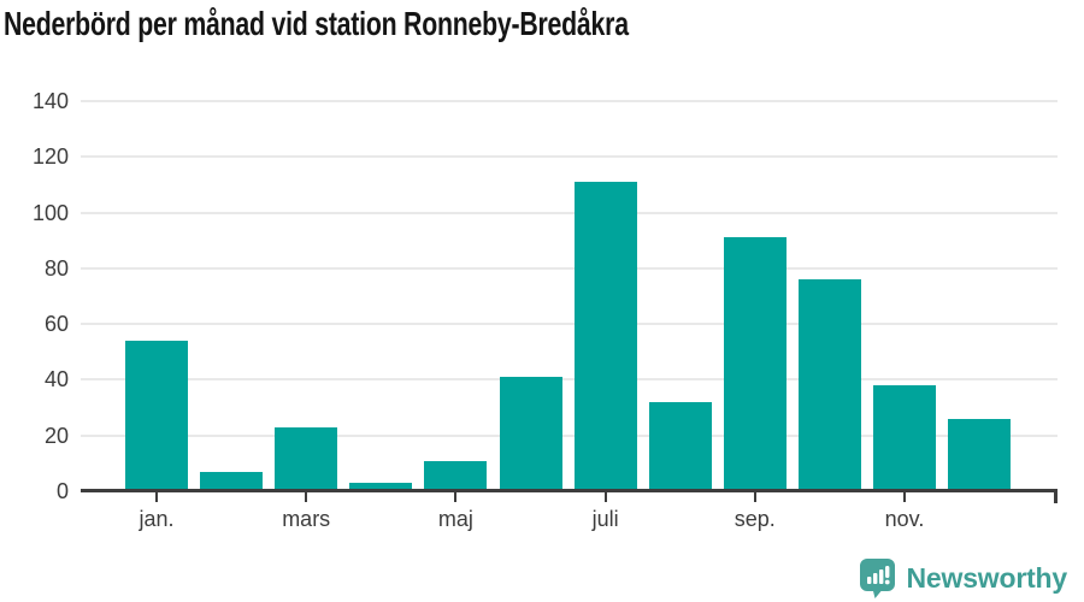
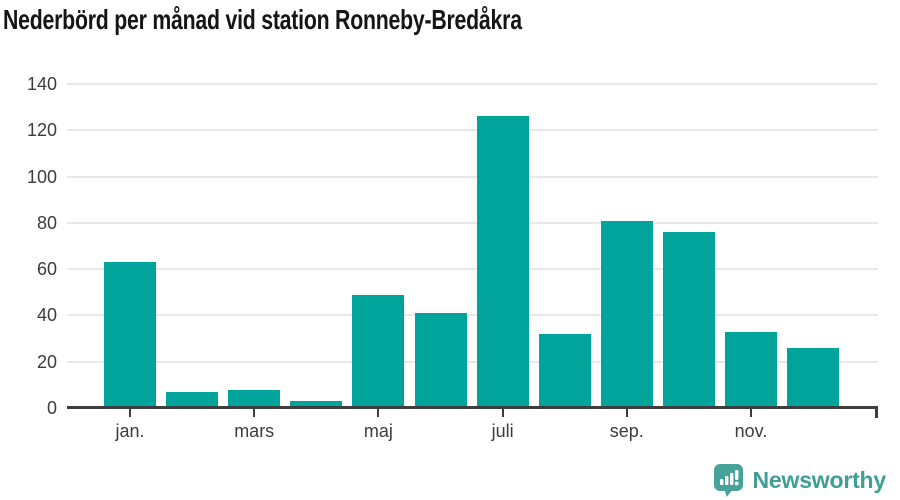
jan.: 54 -> 63
mars: 23 -> 8
maj: 11 -> 49
juli: 111 -> 126
sep.: 91 -> 81
nov.: 38 -> 33
